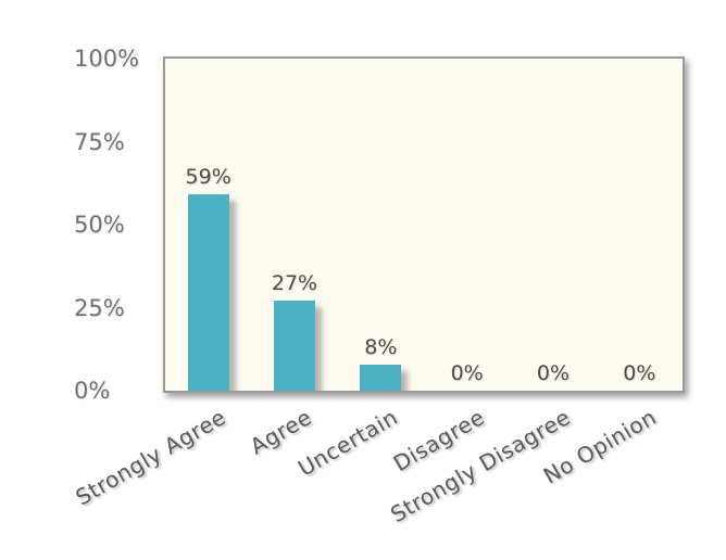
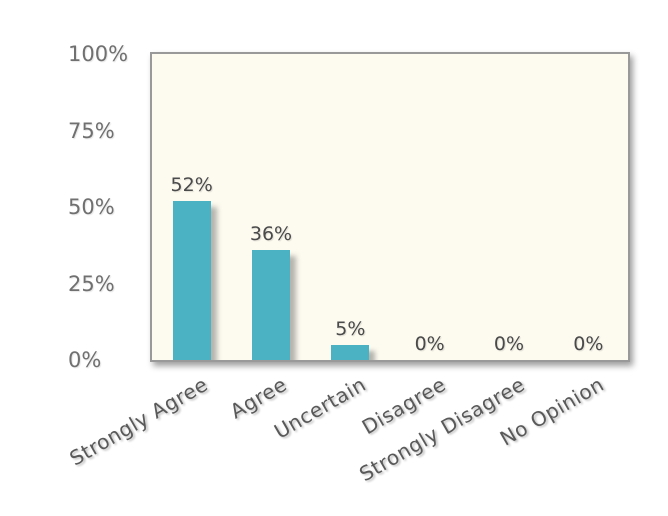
Strongly Agree: 59% -> 52%
Agree: 27% -> 36%
Uncertain: 8% -> 5%
